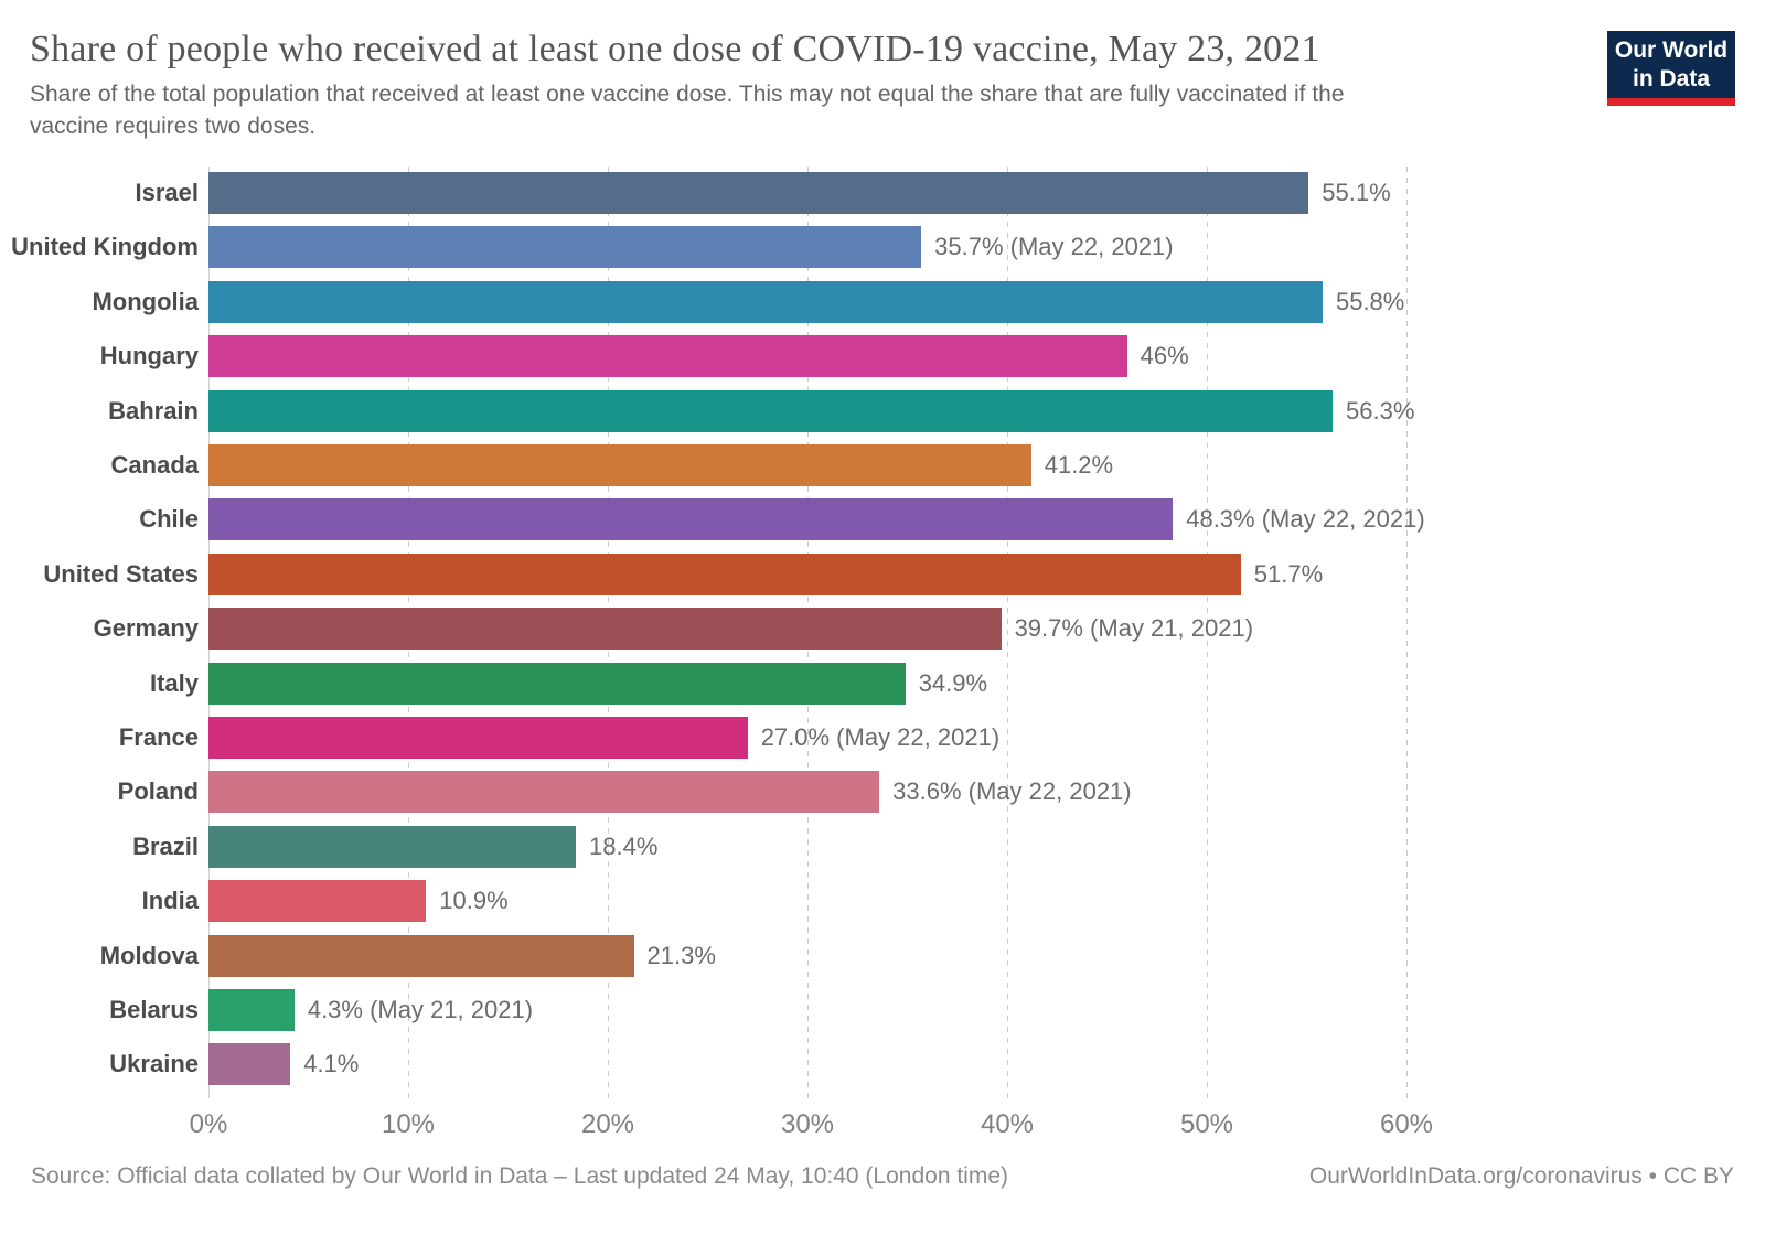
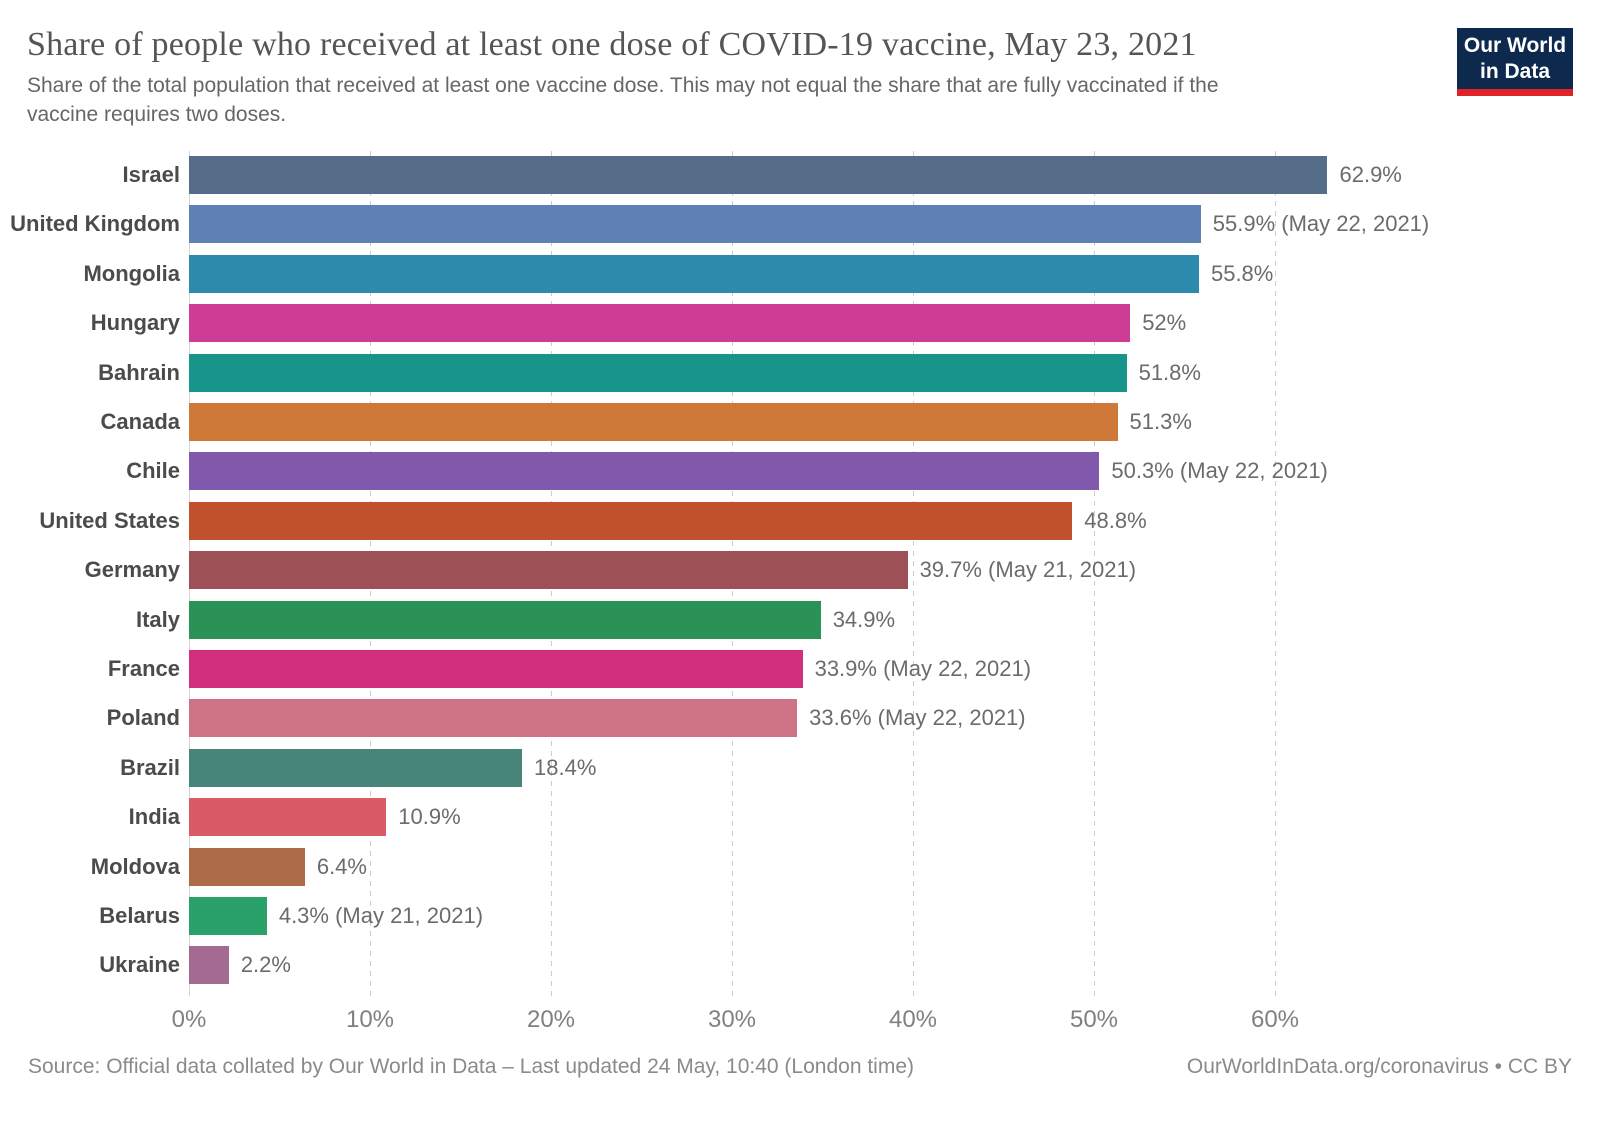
Israel: 55.1% -> 62.9%
United Kingdom: 35.7% -> 55.9%
Hungary: 46% -> 52%
Bahrain: 56.3% -> 51.8%
Canada: 41.2% -> 51.3%
Chile: 48.3% -> 50.3%
United States: 51.7% -> 48.8%
France: 27.0% -> 33.9%
Moldova: 21.3% -> 6.4%
Ukraine: 4.1% -> 2.2%
